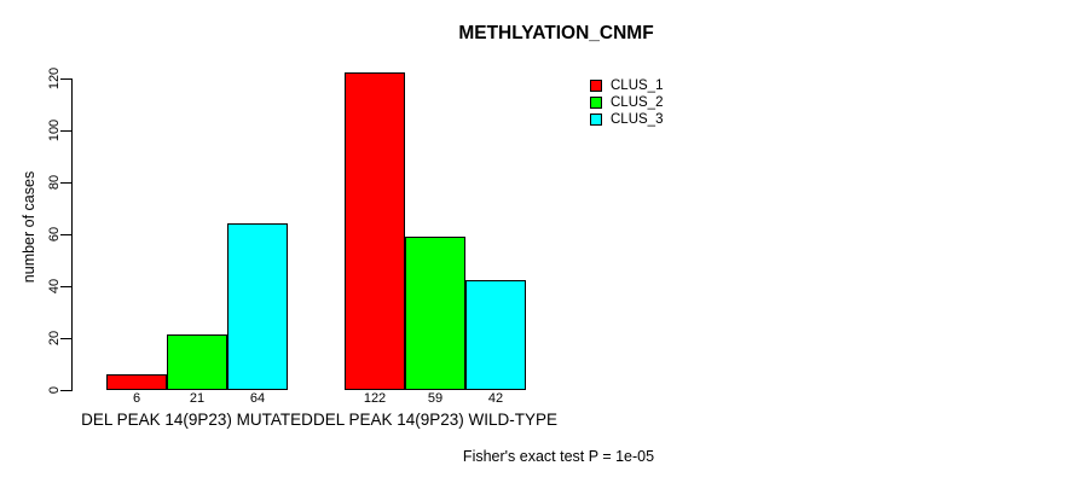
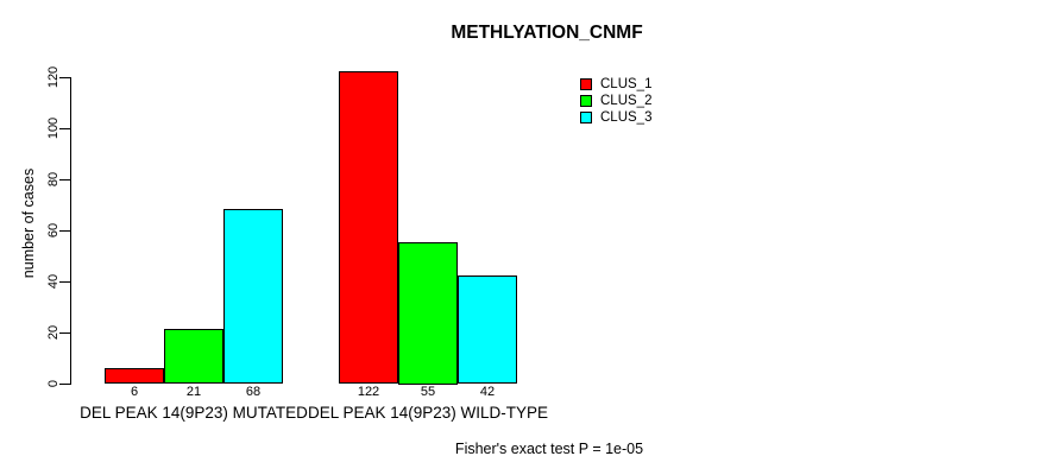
CLUS_3/DEL PEAK 14(9P23) MUTATED: 64 -> 68
CLUS_2/DEL PEAK 14(9P23) WILD-TYPE: 59 -> 55
